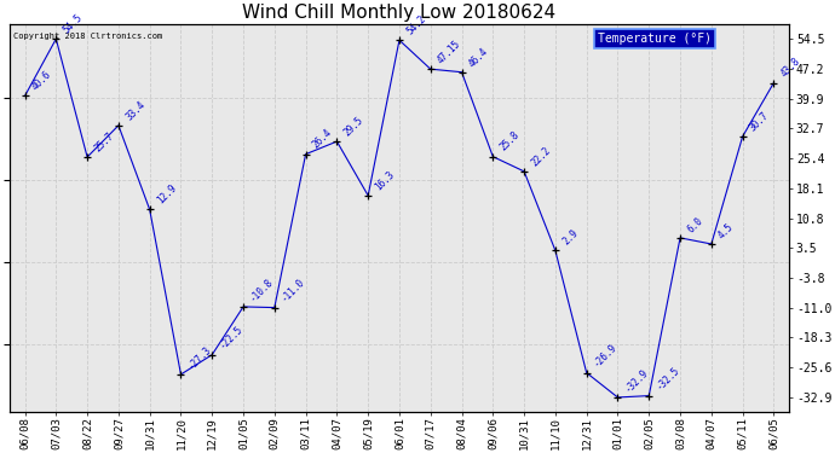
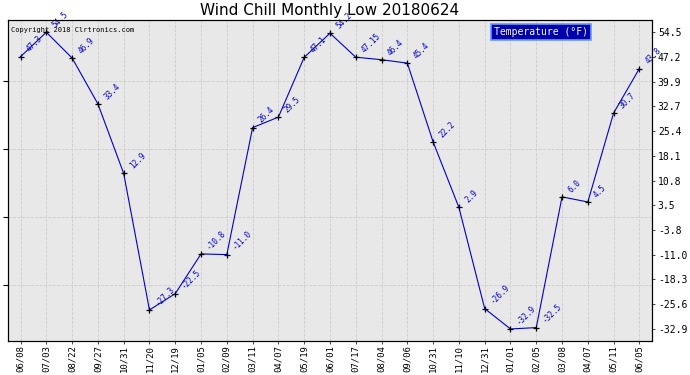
06/08: 40.6 -> 47.3
08/22: 25.7 -> 46.9
05/19: 16.3 -> 47.1
09/06: 25.8 -> 45.4
